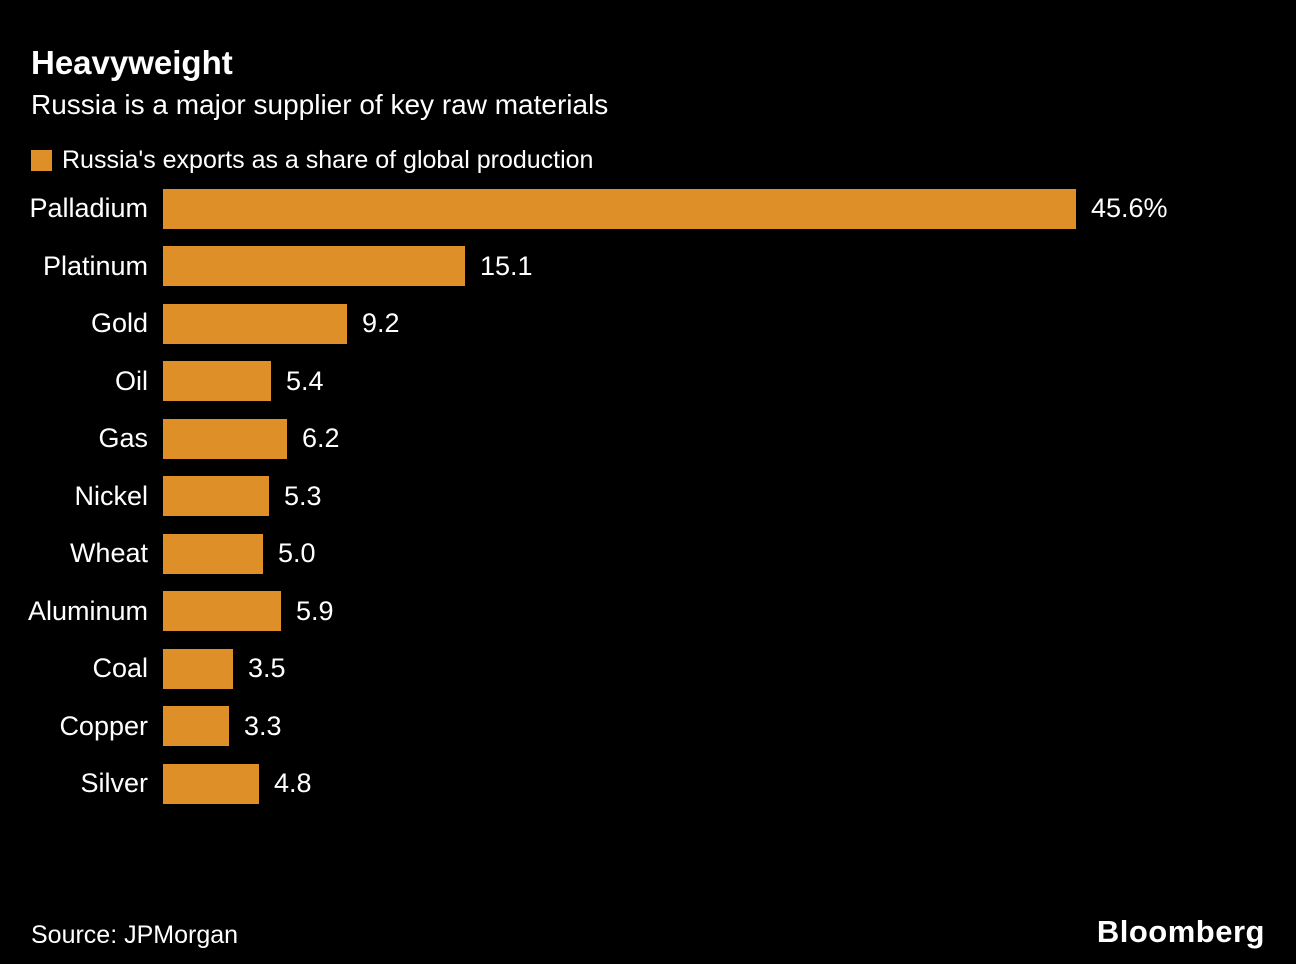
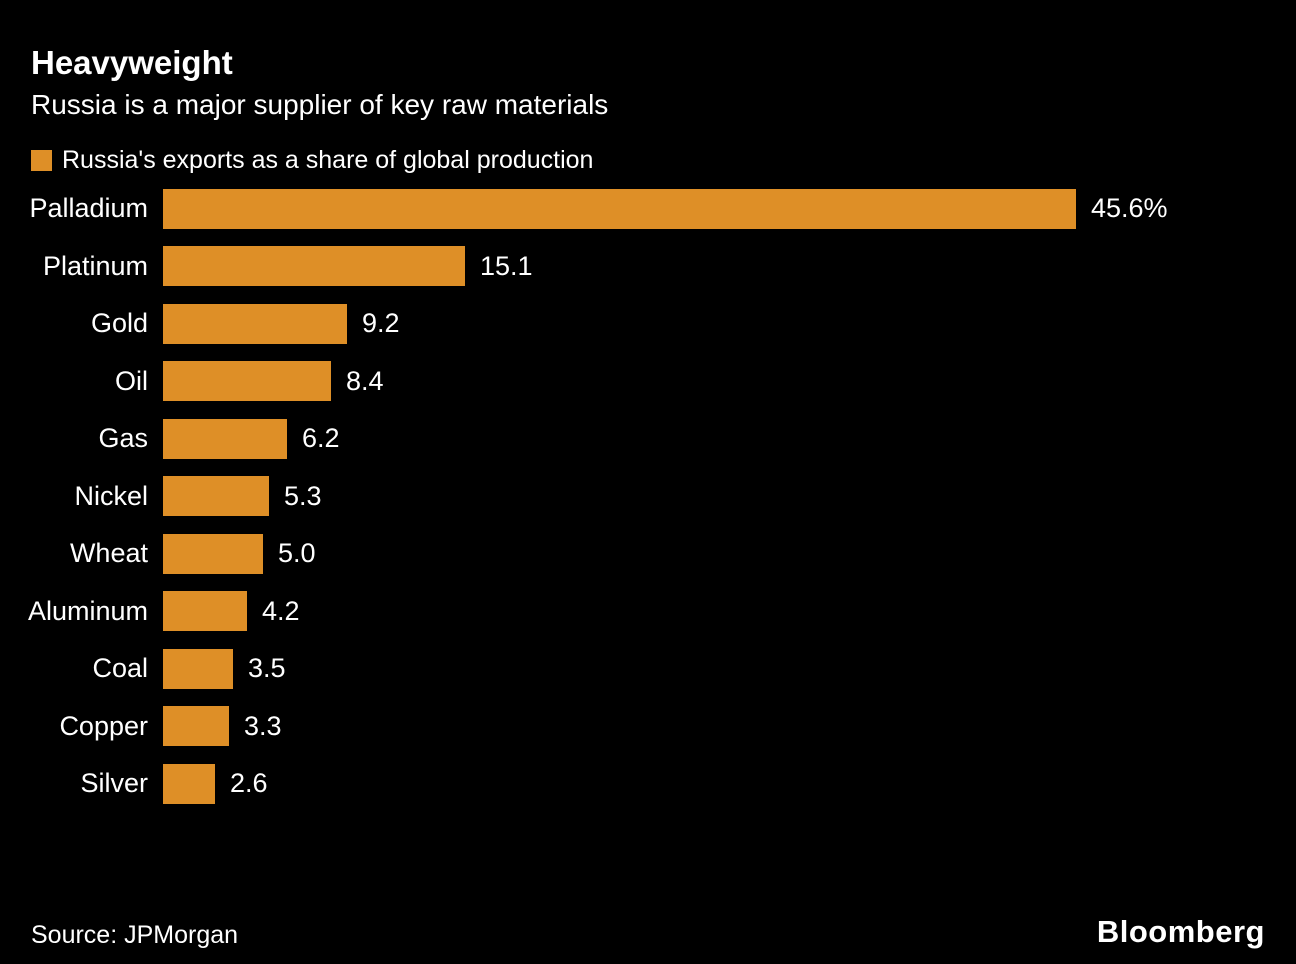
Oil: 5.4 -> 8.4
Aluminum: 5.9 -> 4.2
Silver: 4.8 -> 2.6
